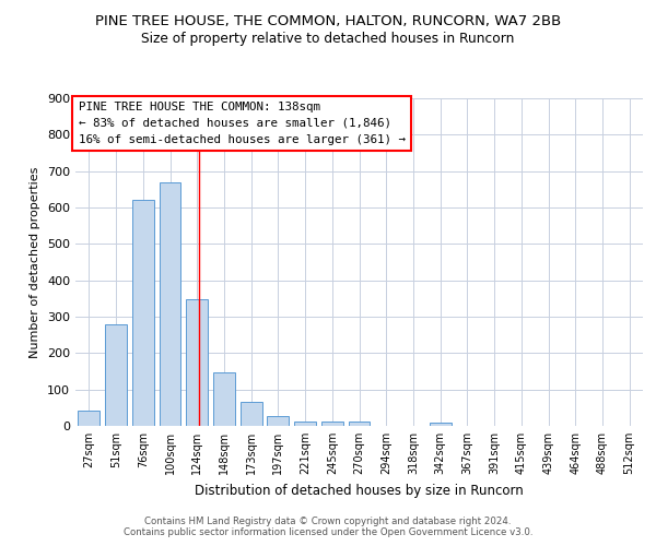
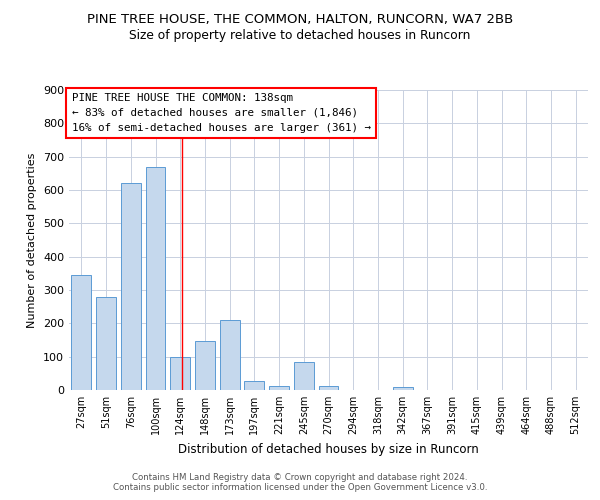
27sqm: 42 -> 345
124sqm: 348 -> 100
173sqm: 65 -> 210
245sqm: 11 -> 85
